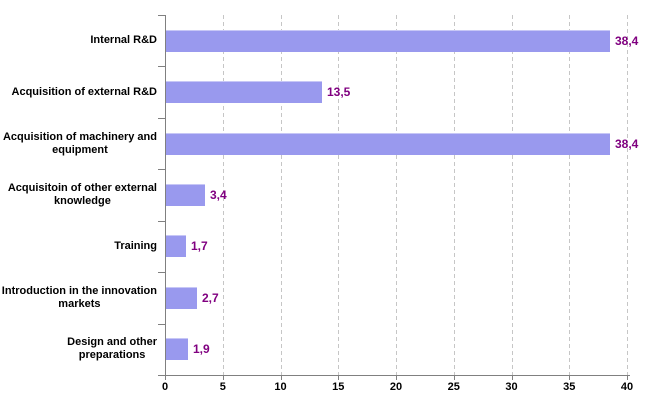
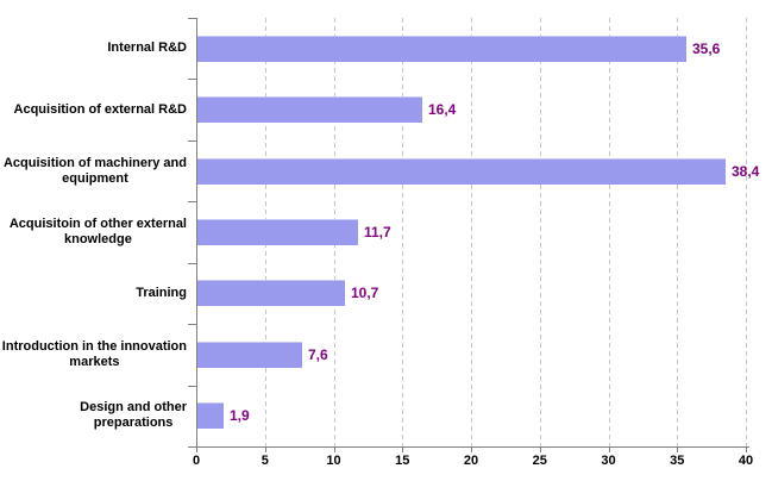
Internal R&D: 38,4 -> 35,6
Acquisition of external R&D: 13,5 -> 16,4
Acquisitoin of other external knowledge: 3,4 -> 11,7
Training: 1,7 -> 10,7
Introduction in the innovation markets: 2,7 -> 7,6
